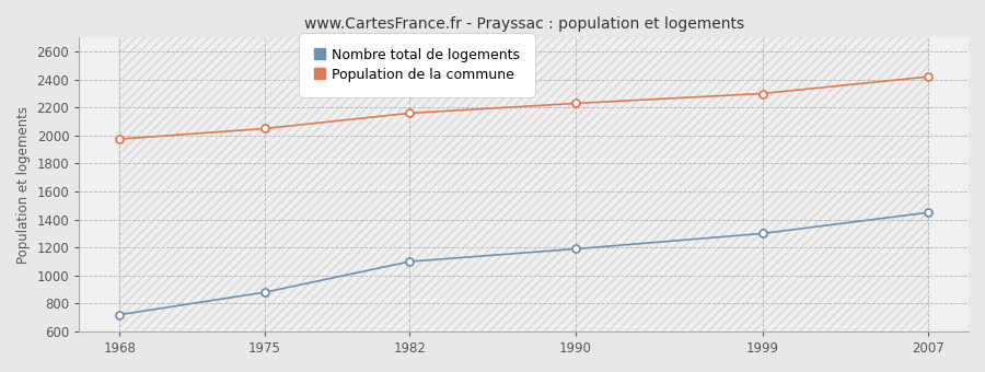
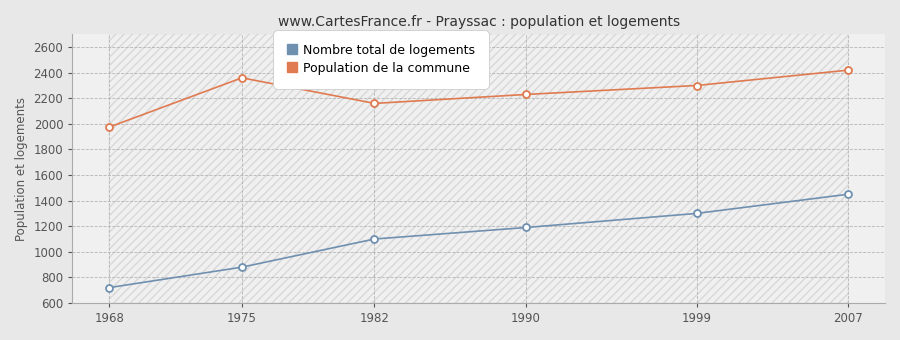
Population de la commune/1975: 2050 -> 2360
